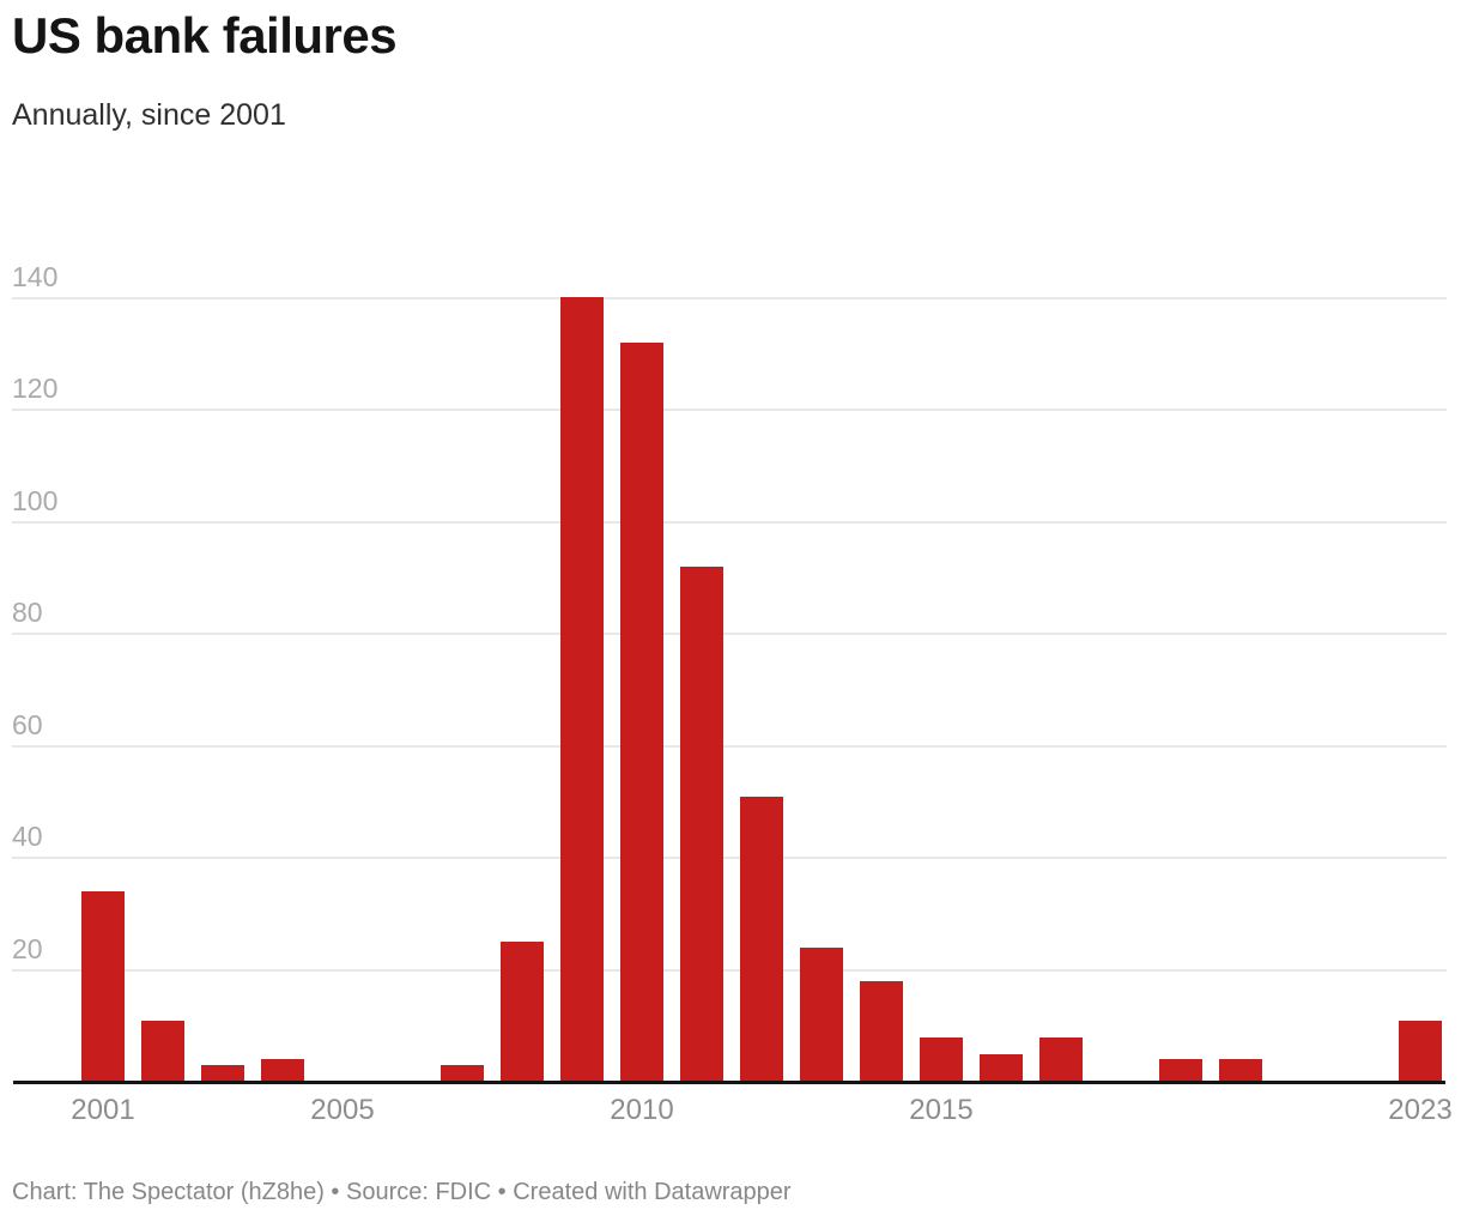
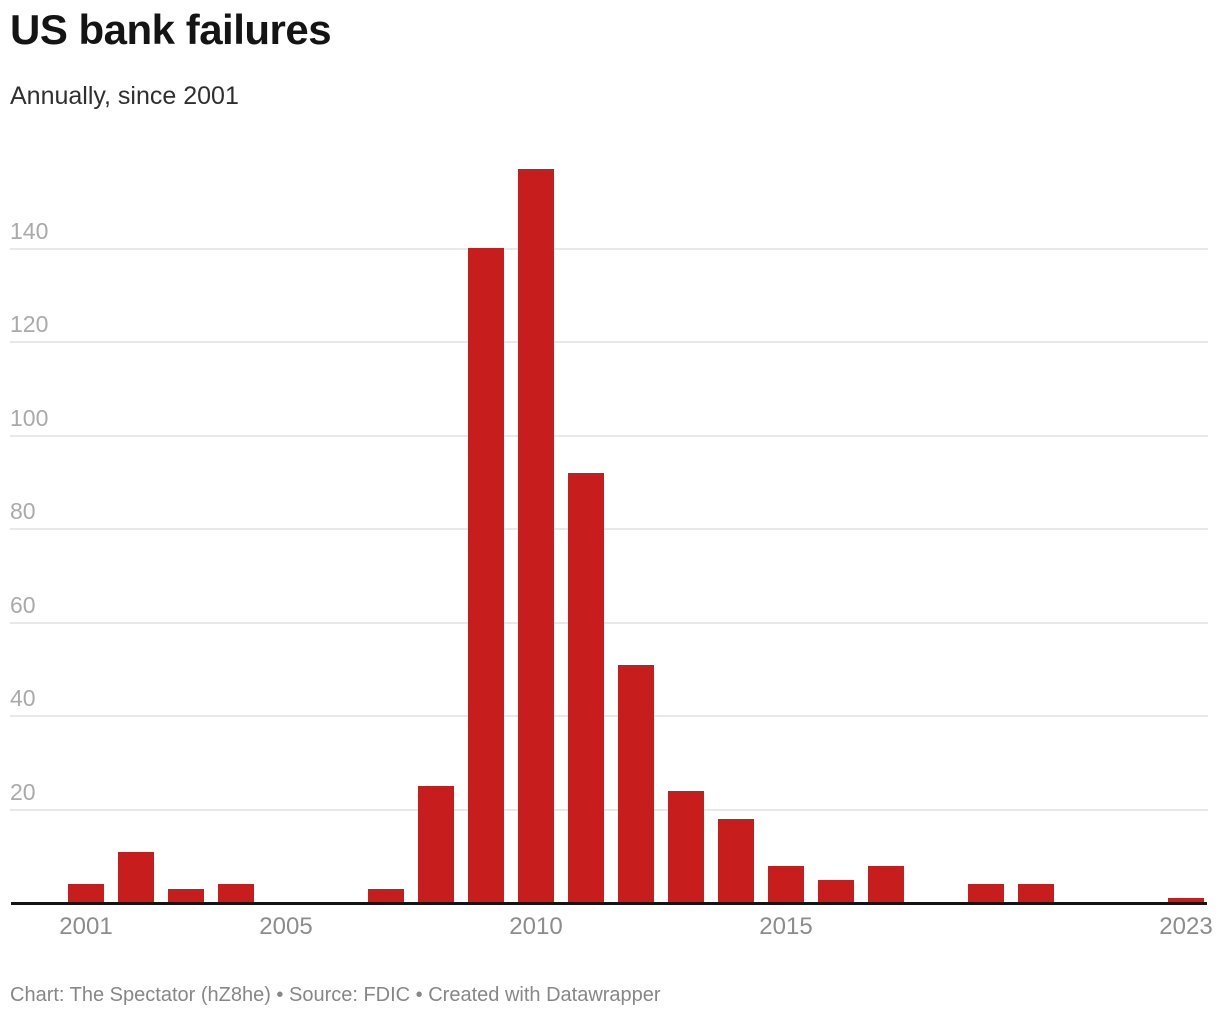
2001: 34 -> 4
2010: 132 -> 157
2023: 11 -> 1
